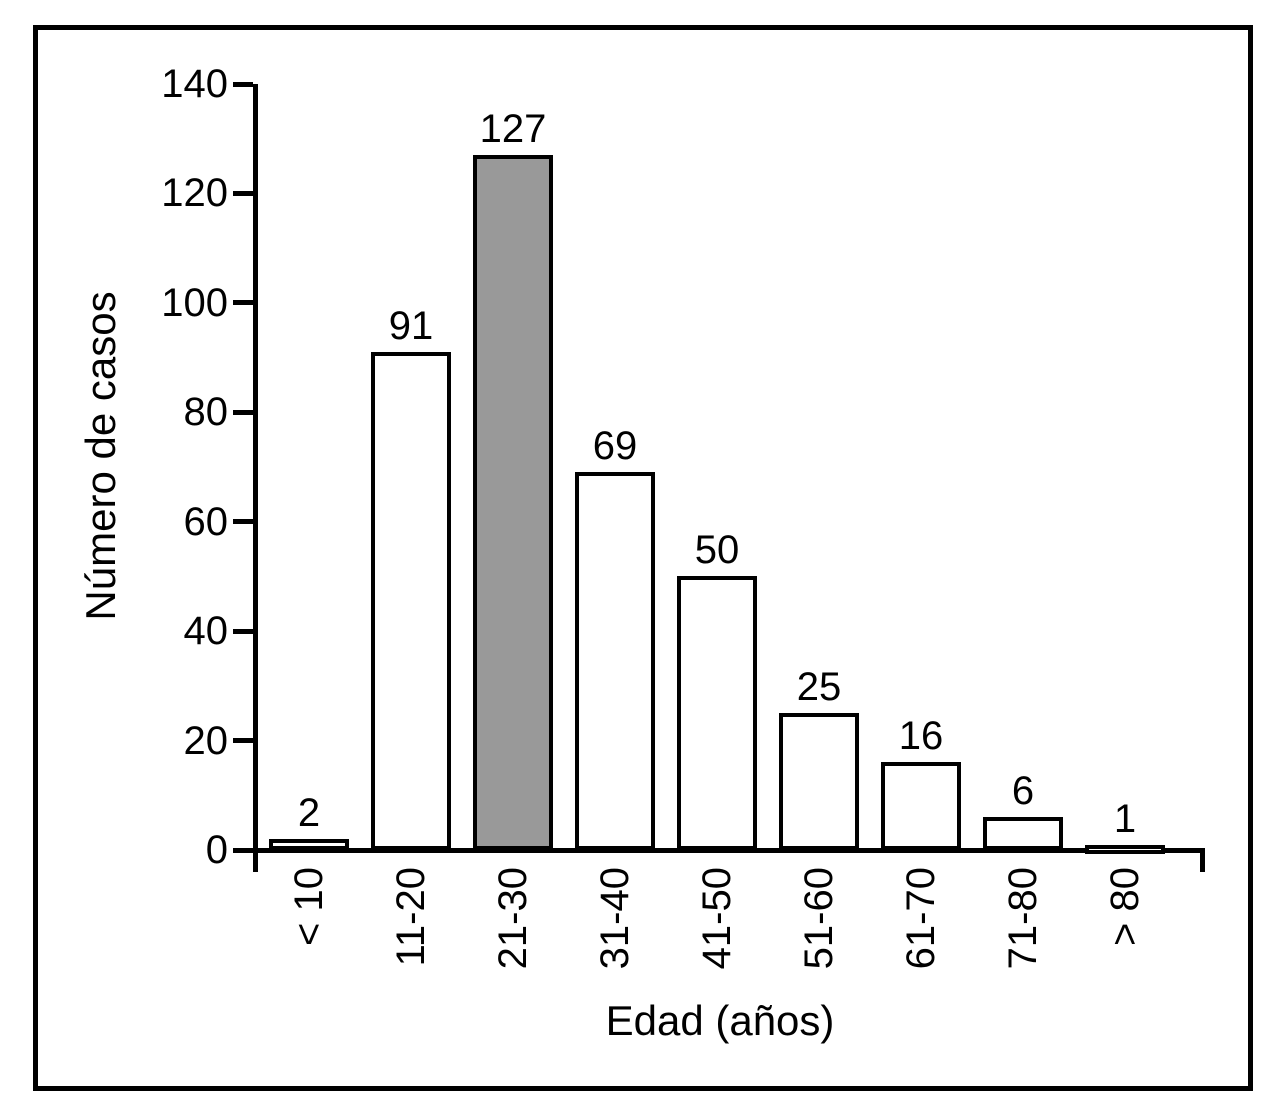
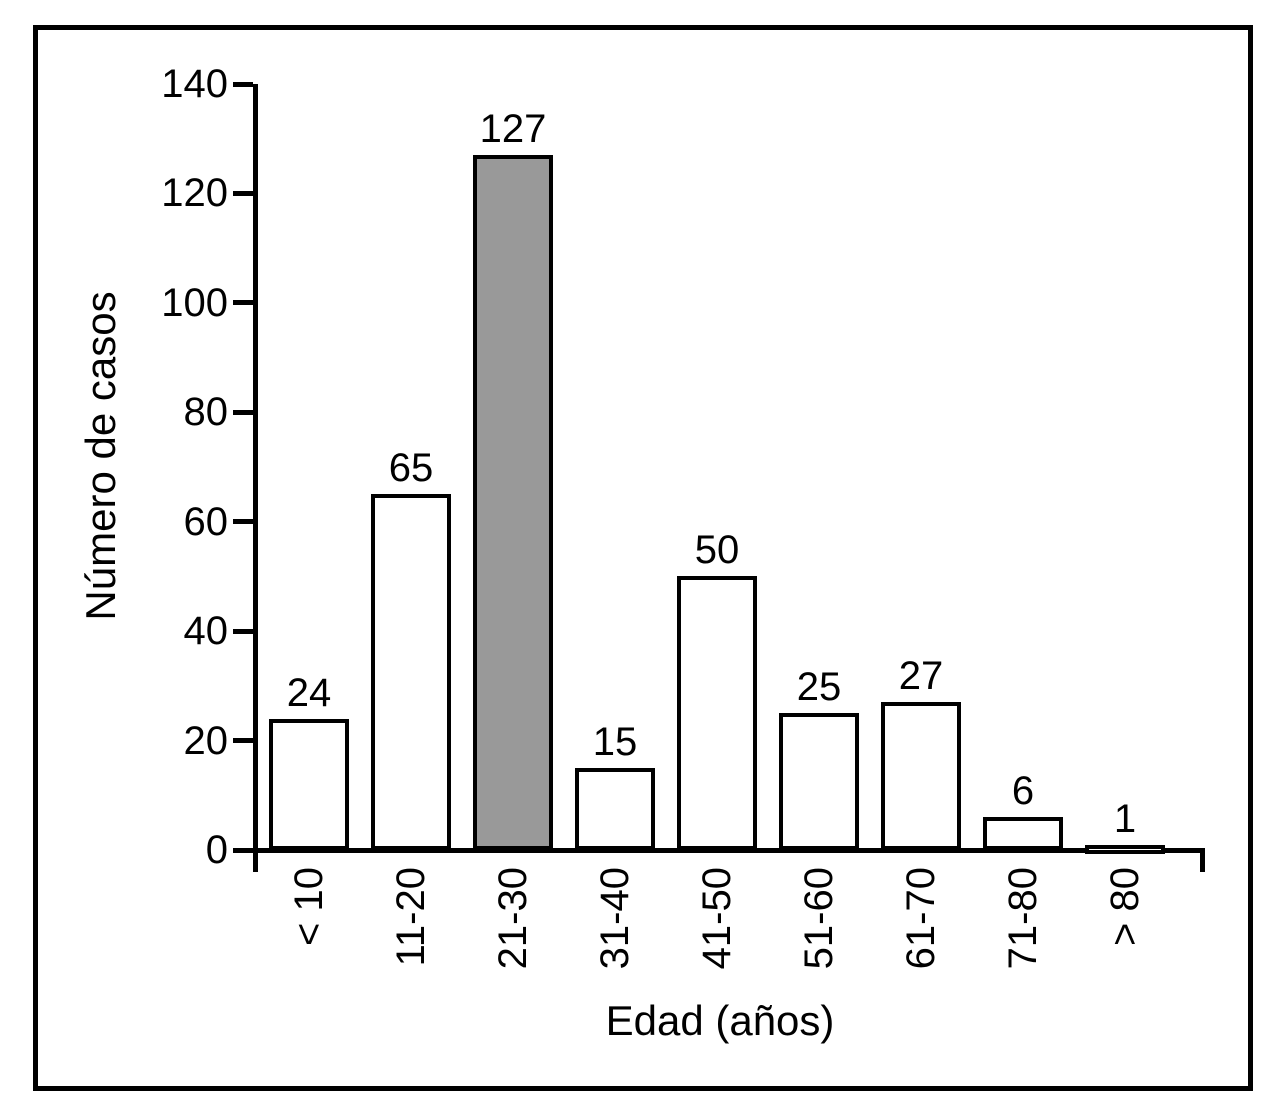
< 10: 2 -> 24
11-20: 91 -> 65
31-40: 69 -> 15
61-70: 16 -> 27
